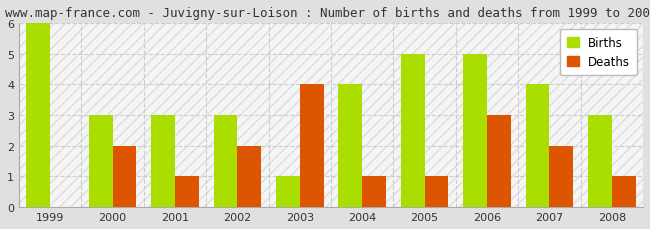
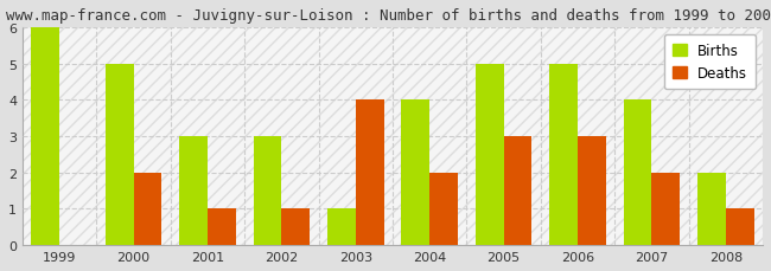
Births/2000: 3 -> 5
Deaths/2002: 2 -> 1
Deaths/2004: 1 -> 2
Deaths/2005: 1 -> 3
Births/2008: 3 -> 2
